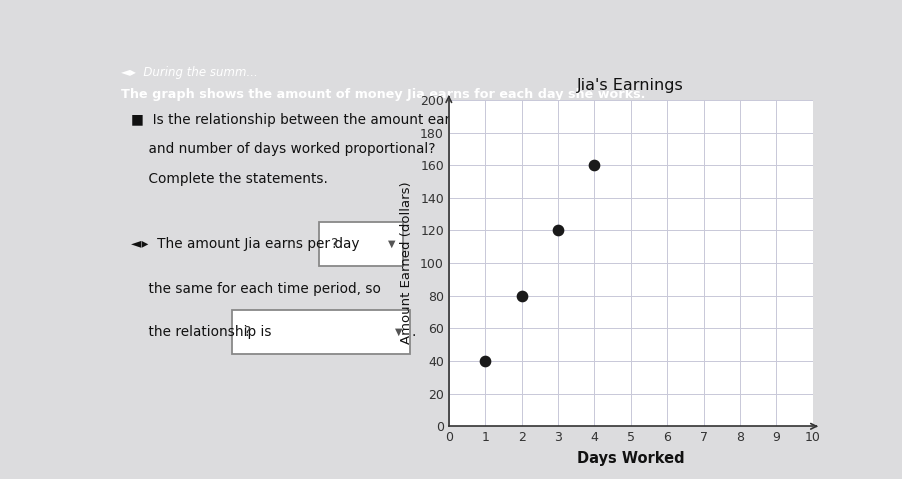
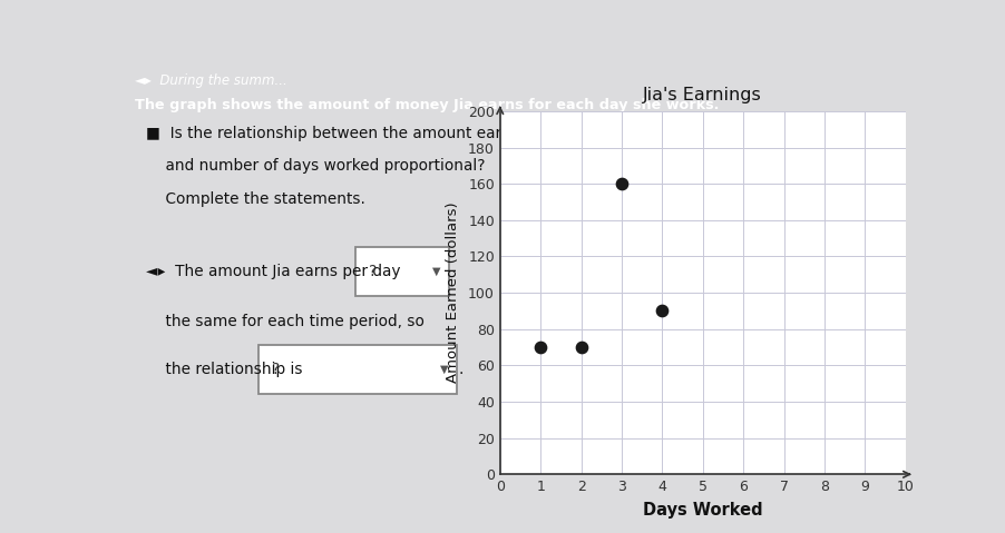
1: 40 -> 70
2: 80 -> 70
3: 120 -> 160
4: 160 -> 90
